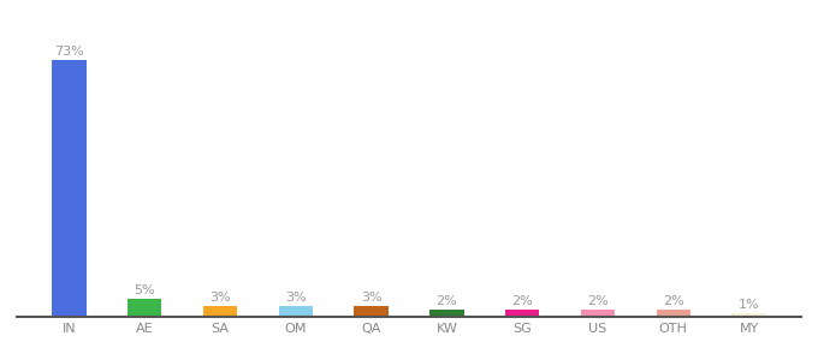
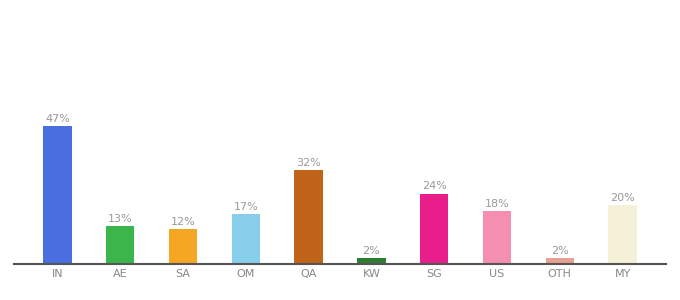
IN: 73% -> 47%
AE: 5% -> 13%
SA: 3% -> 12%
OM: 3% -> 17%
QA: 3% -> 32%
SG: 2% -> 24%
US: 2% -> 18%
MY: 1% -> 20%
